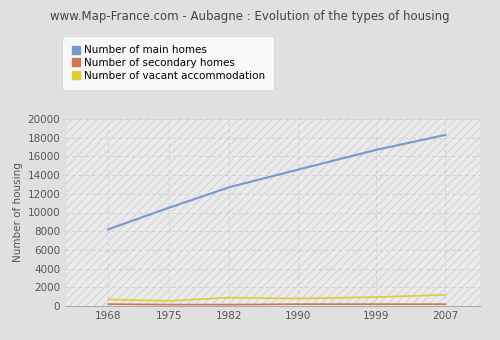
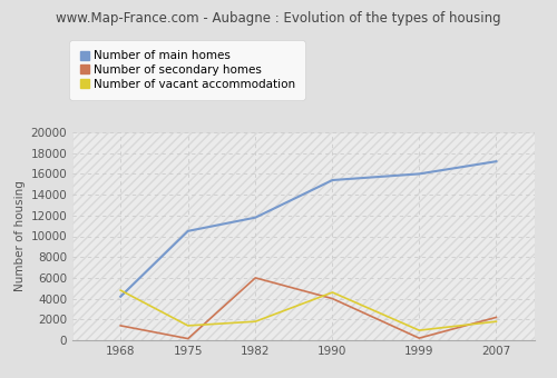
Number of main homes/1968: 8200 -> 4200
Number of secondary homes/1968: 200 -> 1400
Number of vacant accommodation/1968: 700 -> 4800
Number of vacant accommodation/1975: 600 -> 1400
Number of main homes/1982: 12700 -> 11800
Number of secondary homes/1982: 200 -> 6000
Number of vacant accommodation/1982: 900 -> 1800
Number of main homes/1990: 14600 -> 15400
Number of secondary homes/1990: 200 -> 4000
Number of vacant accommodation/1990: 800 -> 4600
Number of main homes/1999: 16700 -> 16000
Number of main homes/2007: 18300 -> 17200
Number of secondary homes/2007: 200 -> 2200
Number of vacant accommodation/2007: 1200 -> 1800
